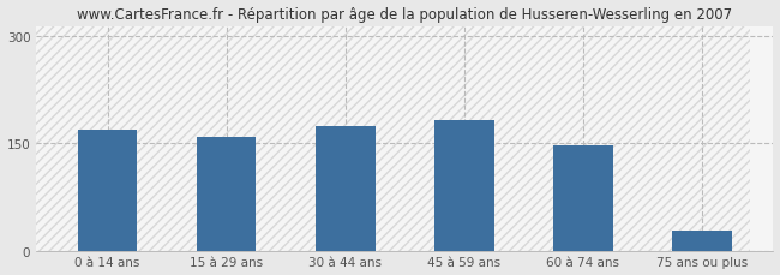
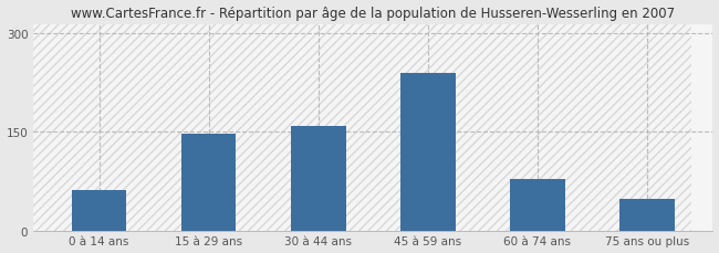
0 à 14 ans: 170 -> 62
15 à 29 ans: 160 -> 148
30 à 44 ans: 174 -> 160
45 à 59 ans: 182 -> 240
60 à 74 ans: 148 -> 78
75 ans ou plus: 28 -> 48
